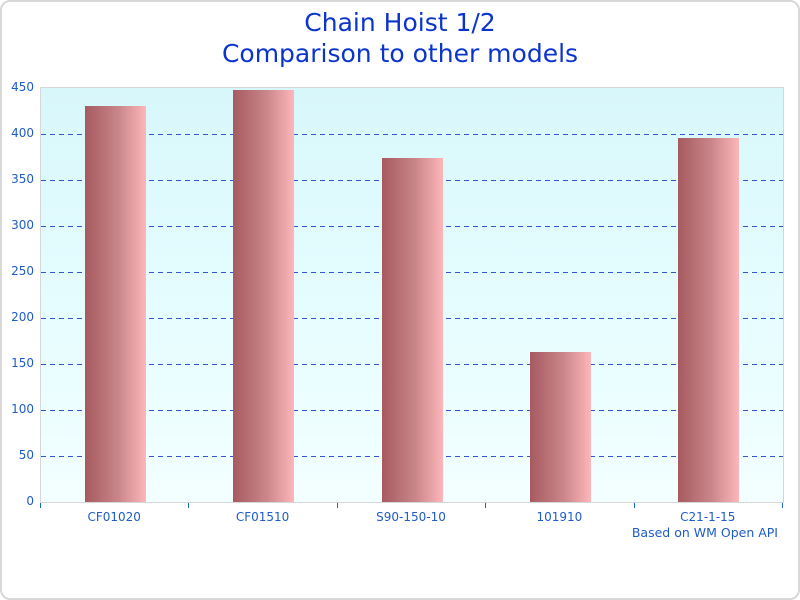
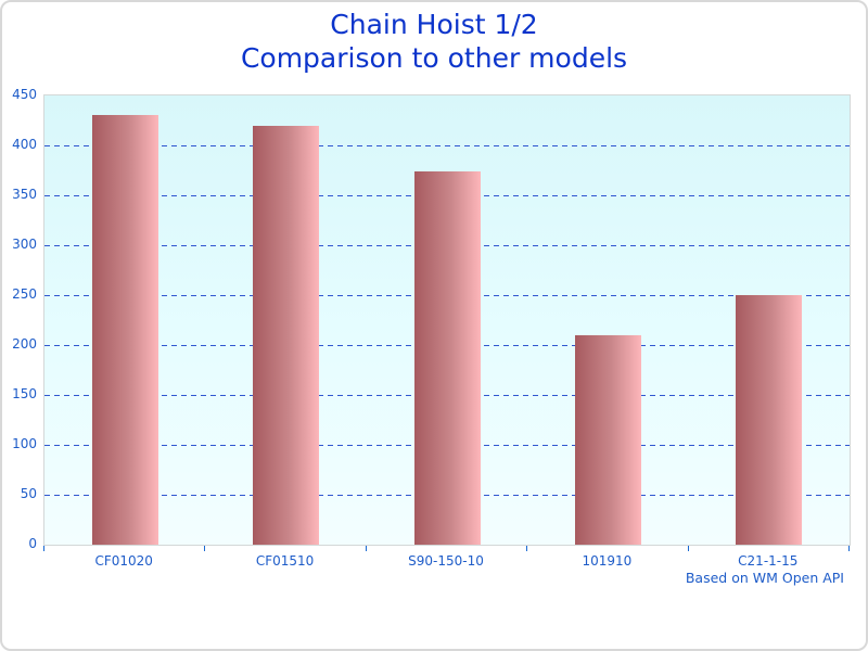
CF01510: 450 -> 420
101910: 160 -> 210
C21-1-15: 400 -> 250
